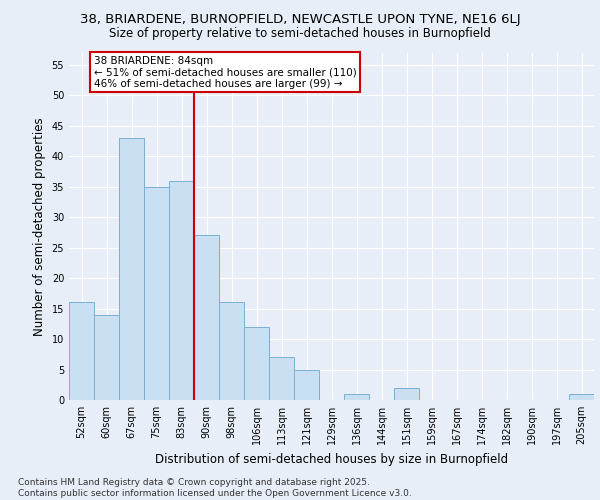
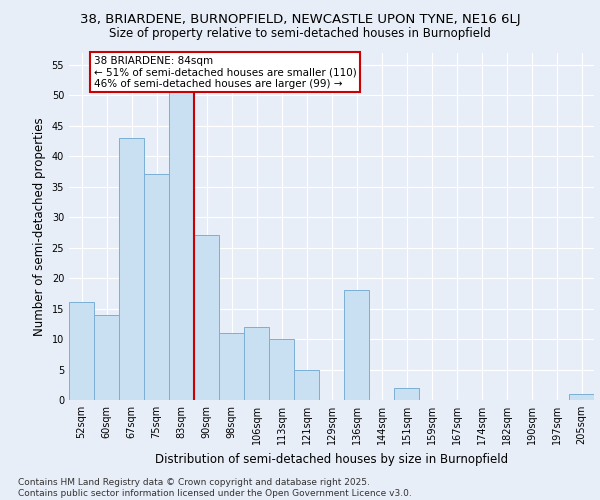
75sqm: 35 -> 37
83sqm: 36 -> 51
98sqm: 16 -> 11
113sqm: 7 -> 10
136sqm: 1 -> 18
